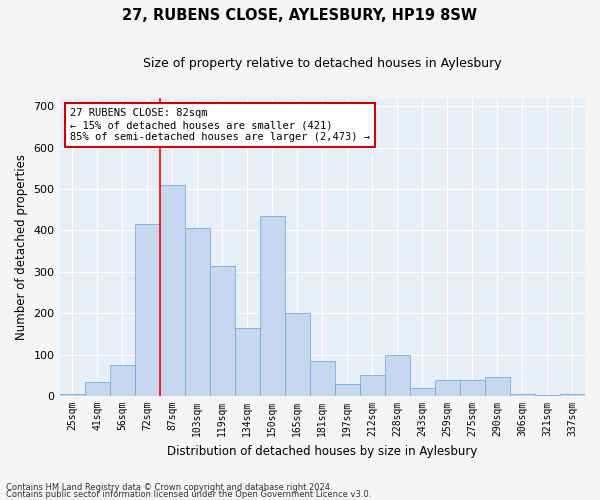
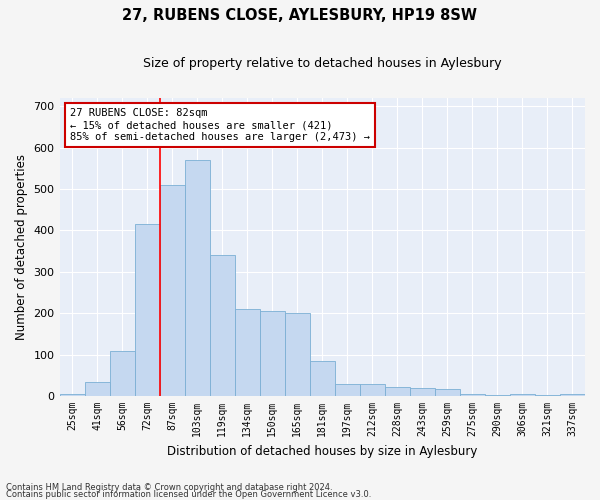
56sqm: 75 -> 110
103sqm: 405 -> 570
119sqm: 315 -> 340
134sqm: 165 -> 210
150sqm: 435 -> 205
212sqm: 50 -> 28
228sqm: 100 -> 22
259sqm: 40 -> 18
275sqm: 40 -> 5
290sqm: 45 -> 2
